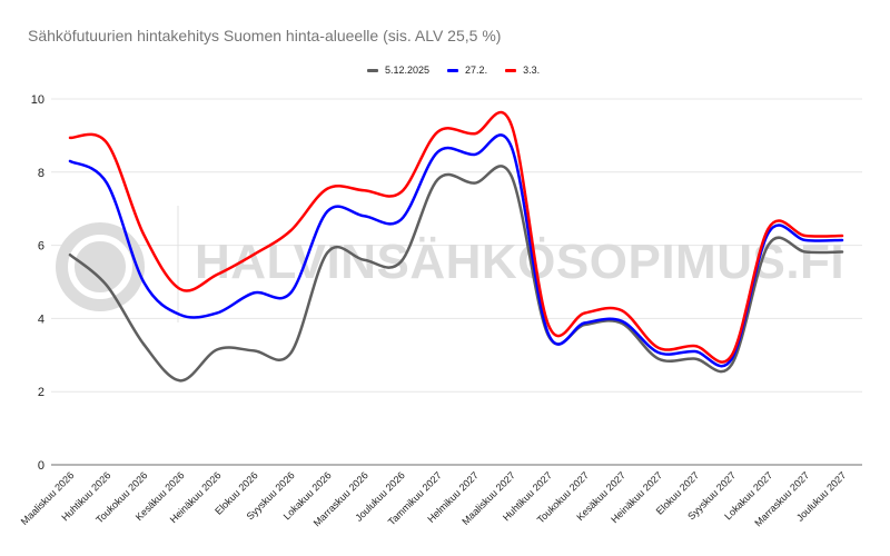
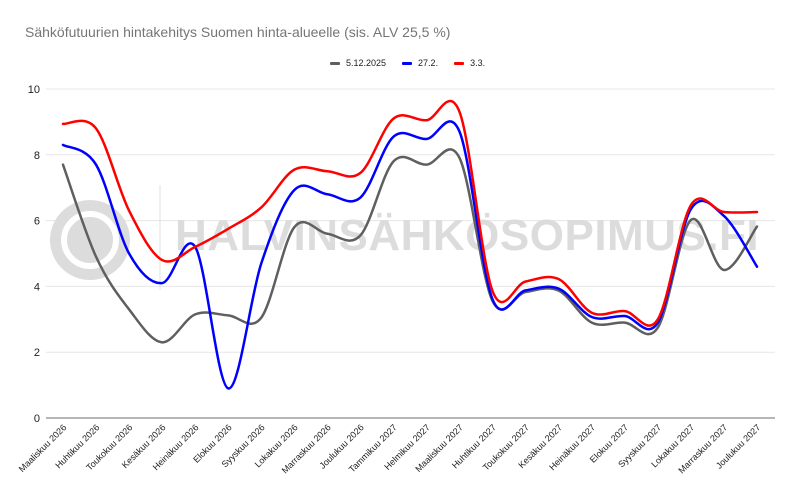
5.12.2025/Maaliskuu 2026: 5.7 -> 7.7
27.2./Heinäkuu 2026: 4.2 -> 5.2
27.2./Elokuu 2026: 4.7 -> 0.9
5.12.2025/Marraskuu 2027: 5.8 -> 4.5
27.2./Joulukuu 2027: 6.1 -> 4.6
